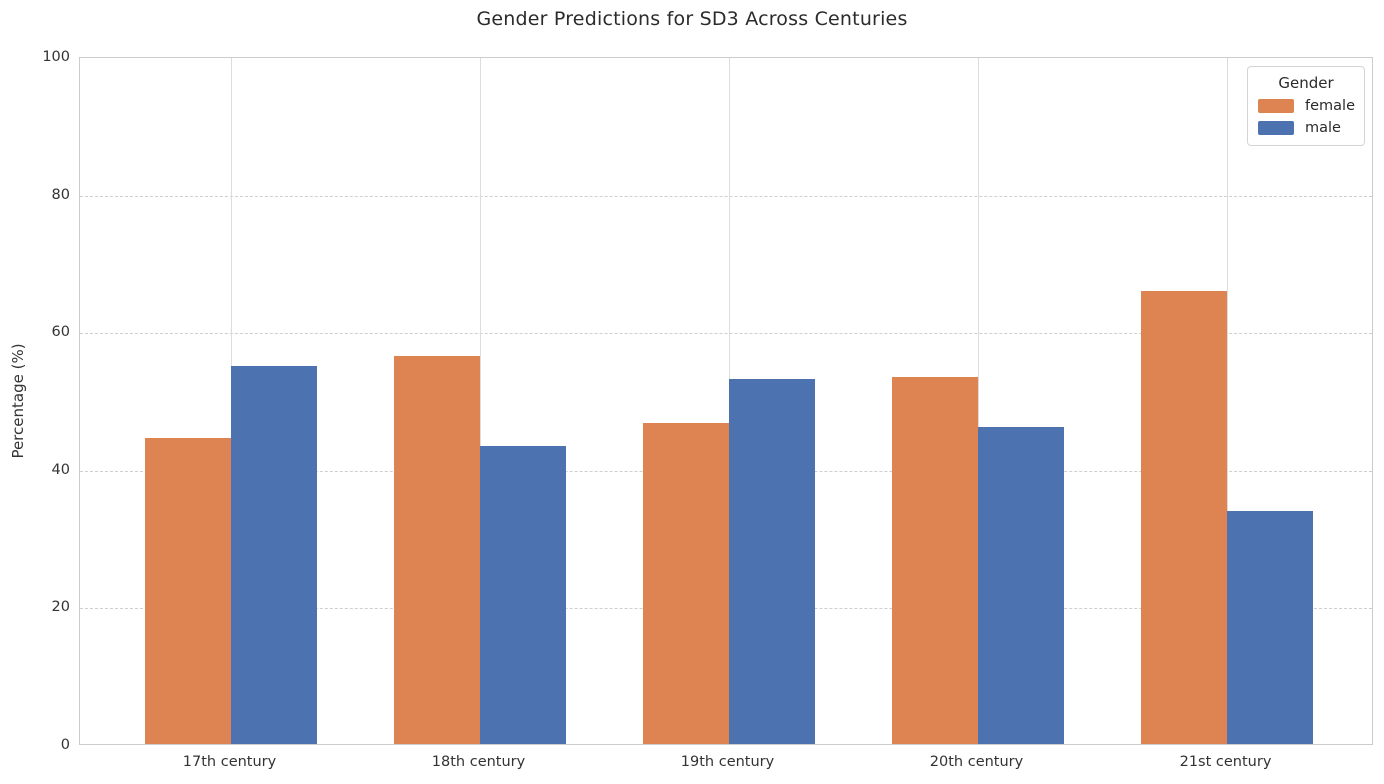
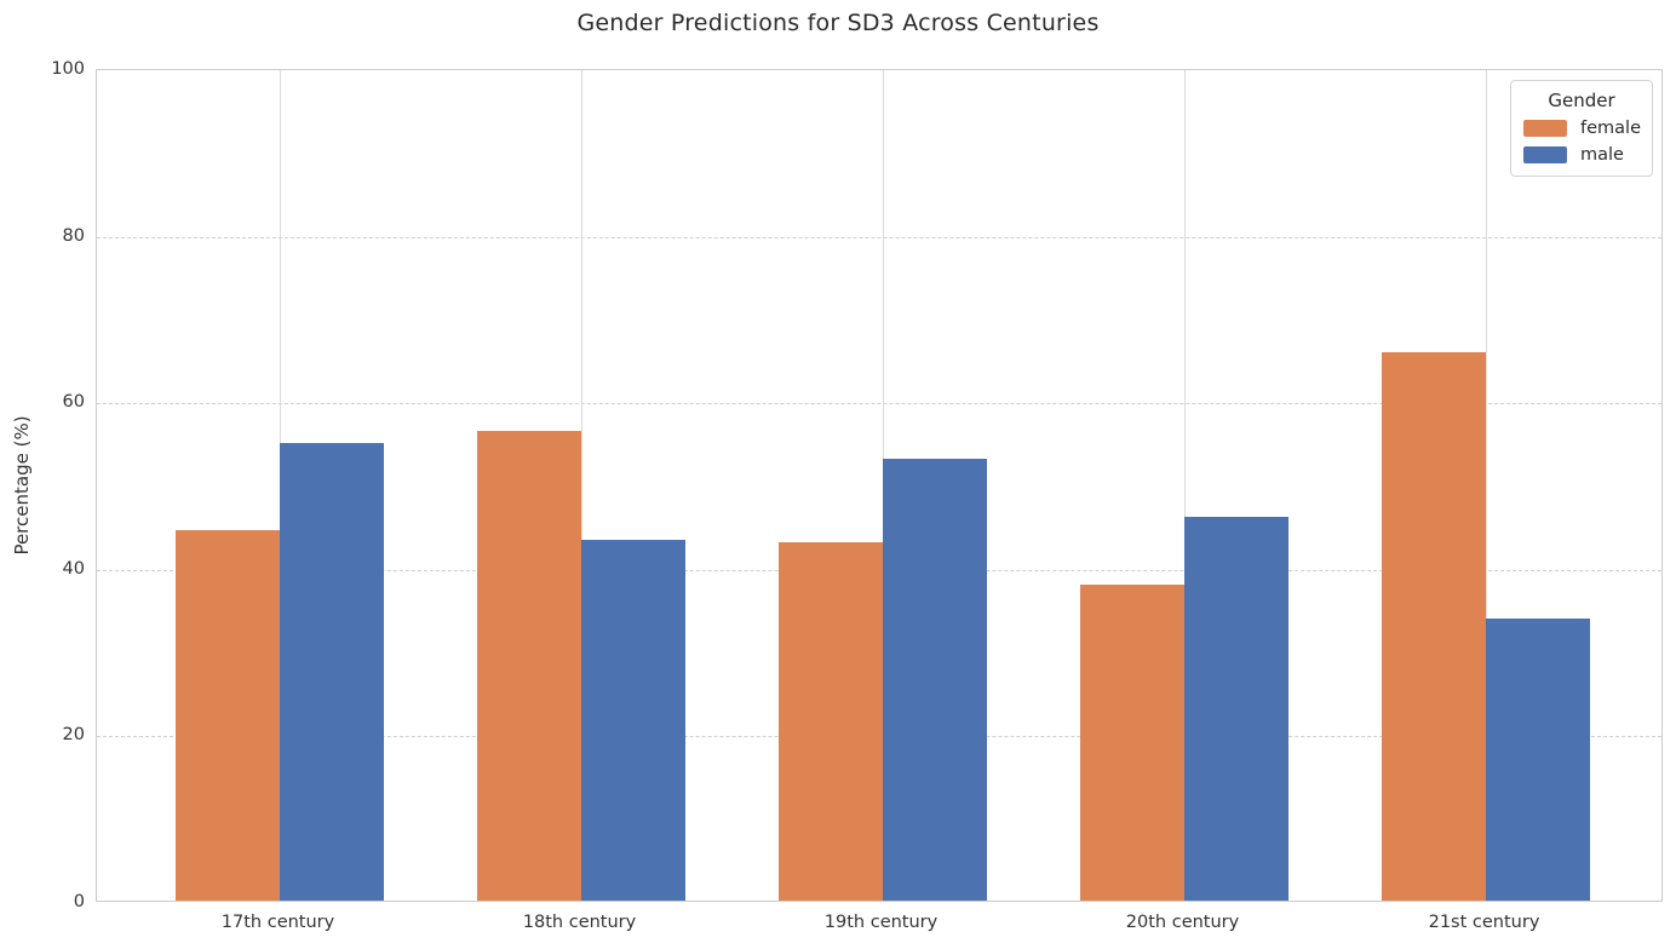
female/19th century: 47 -> 43
female/20th century: 53 -> 38
